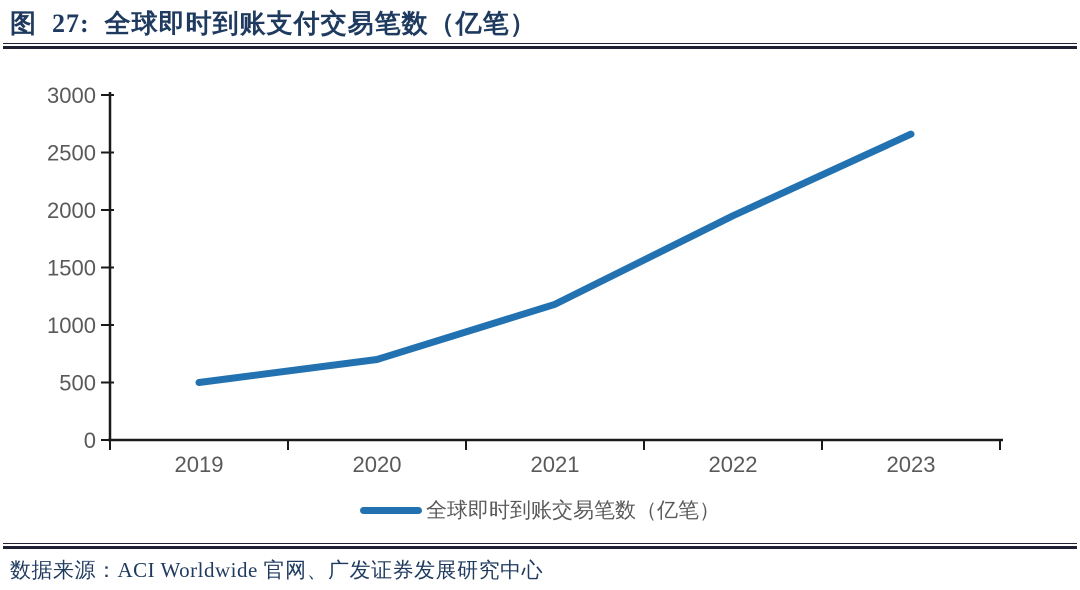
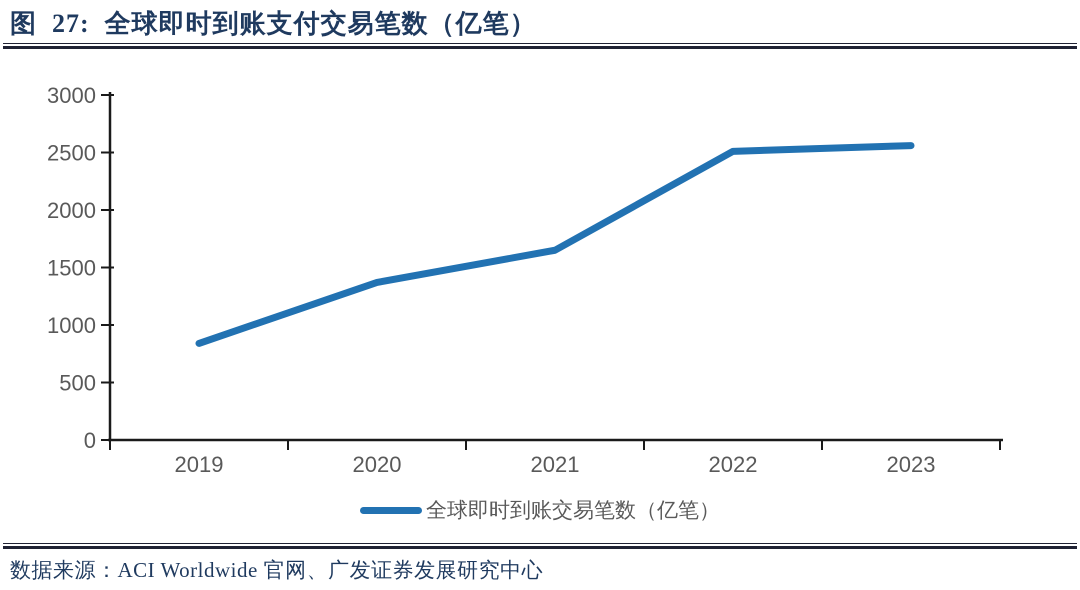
2019: 500 -> 840
2020: 700 -> 1370
2021: 1180 -> 1650
2022: 1950 -> 2510
2023: 2660 -> 2560
